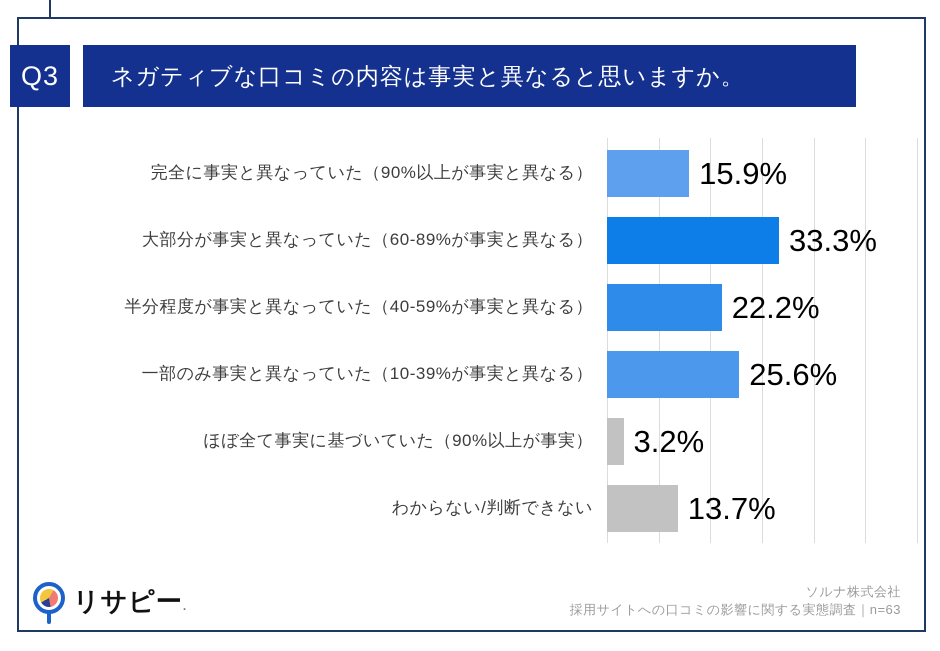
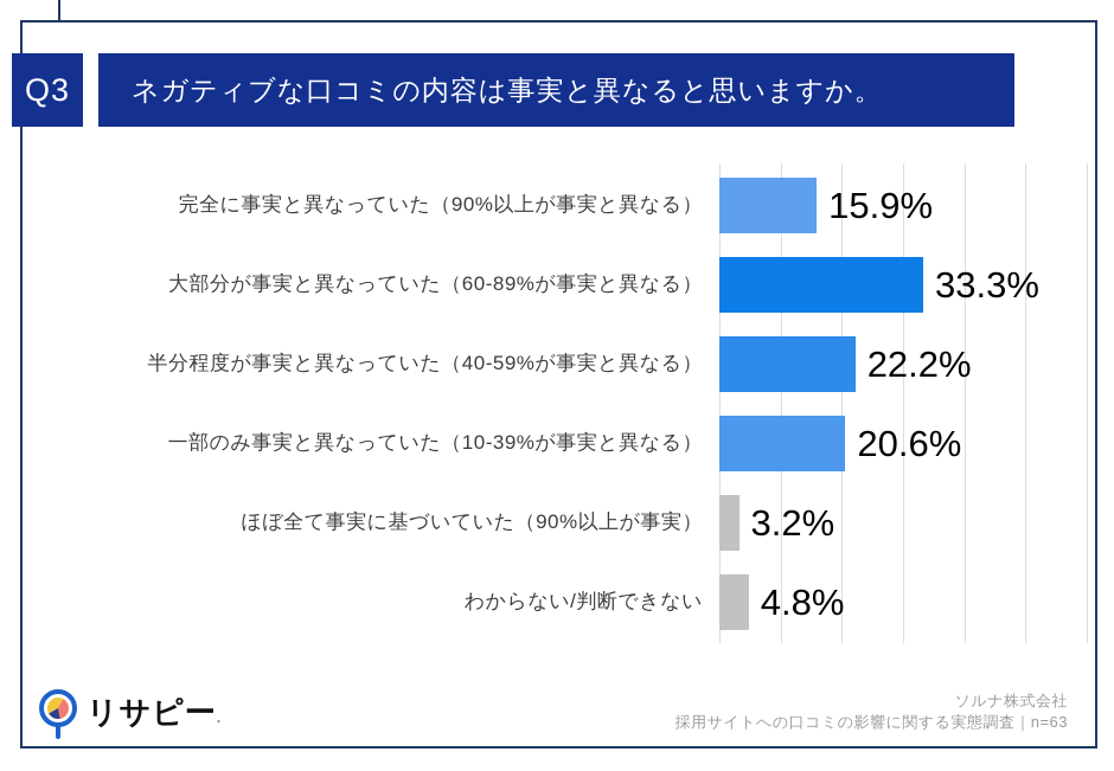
一部のみ事実と異なっていた（10-39%が事実と異なる）: 25.6% -> 20.6%
わからない/判断できない: 13.7% -> 4.8%
